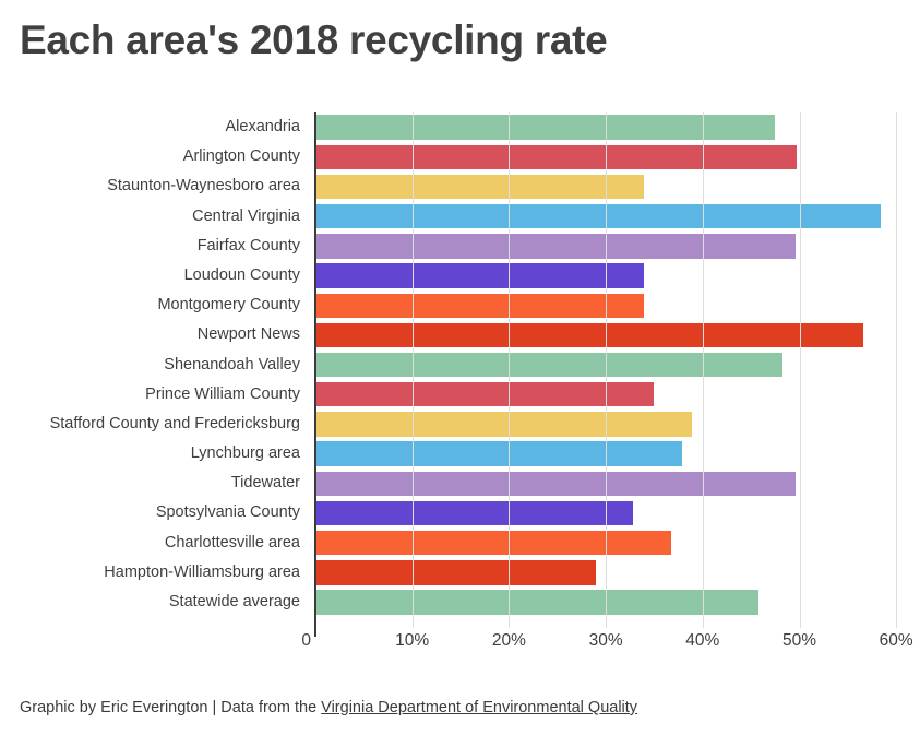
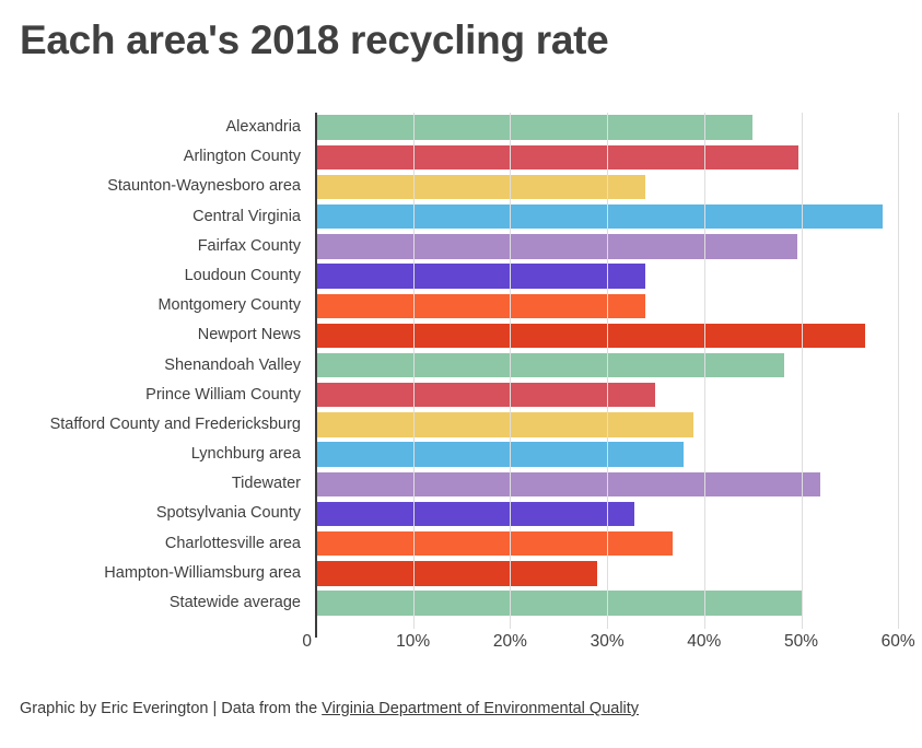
Alexandria: 48% -> 45%
Tidewater: 50% -> 52%
Statewide average: 46% -> 50%
